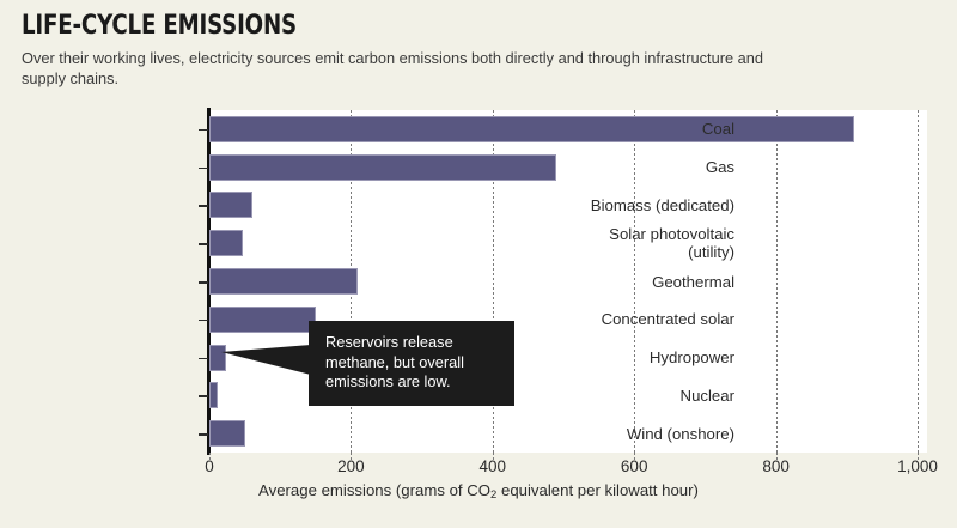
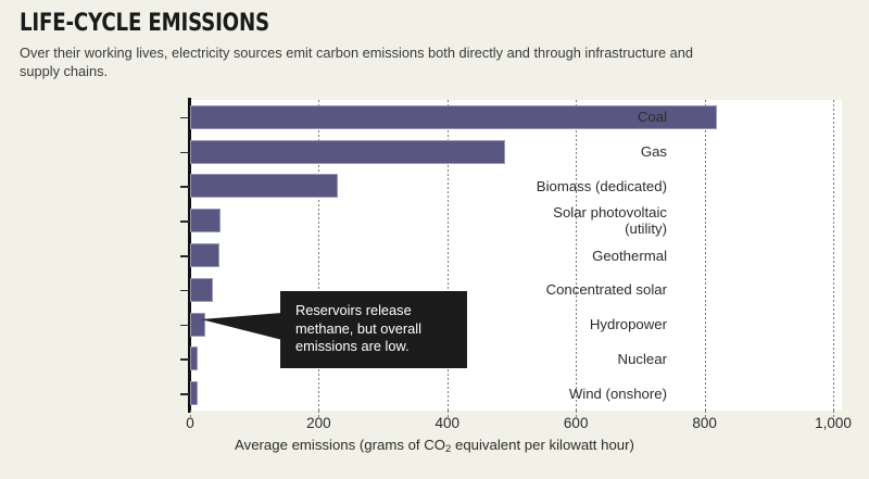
Coal: 910 -> 820
Biomass (dedicated): 60 -> 230
Geothermal: 210 -> 40
Concentrated solar: 150 -> 40
Wind (onshore): 50 -> 10
